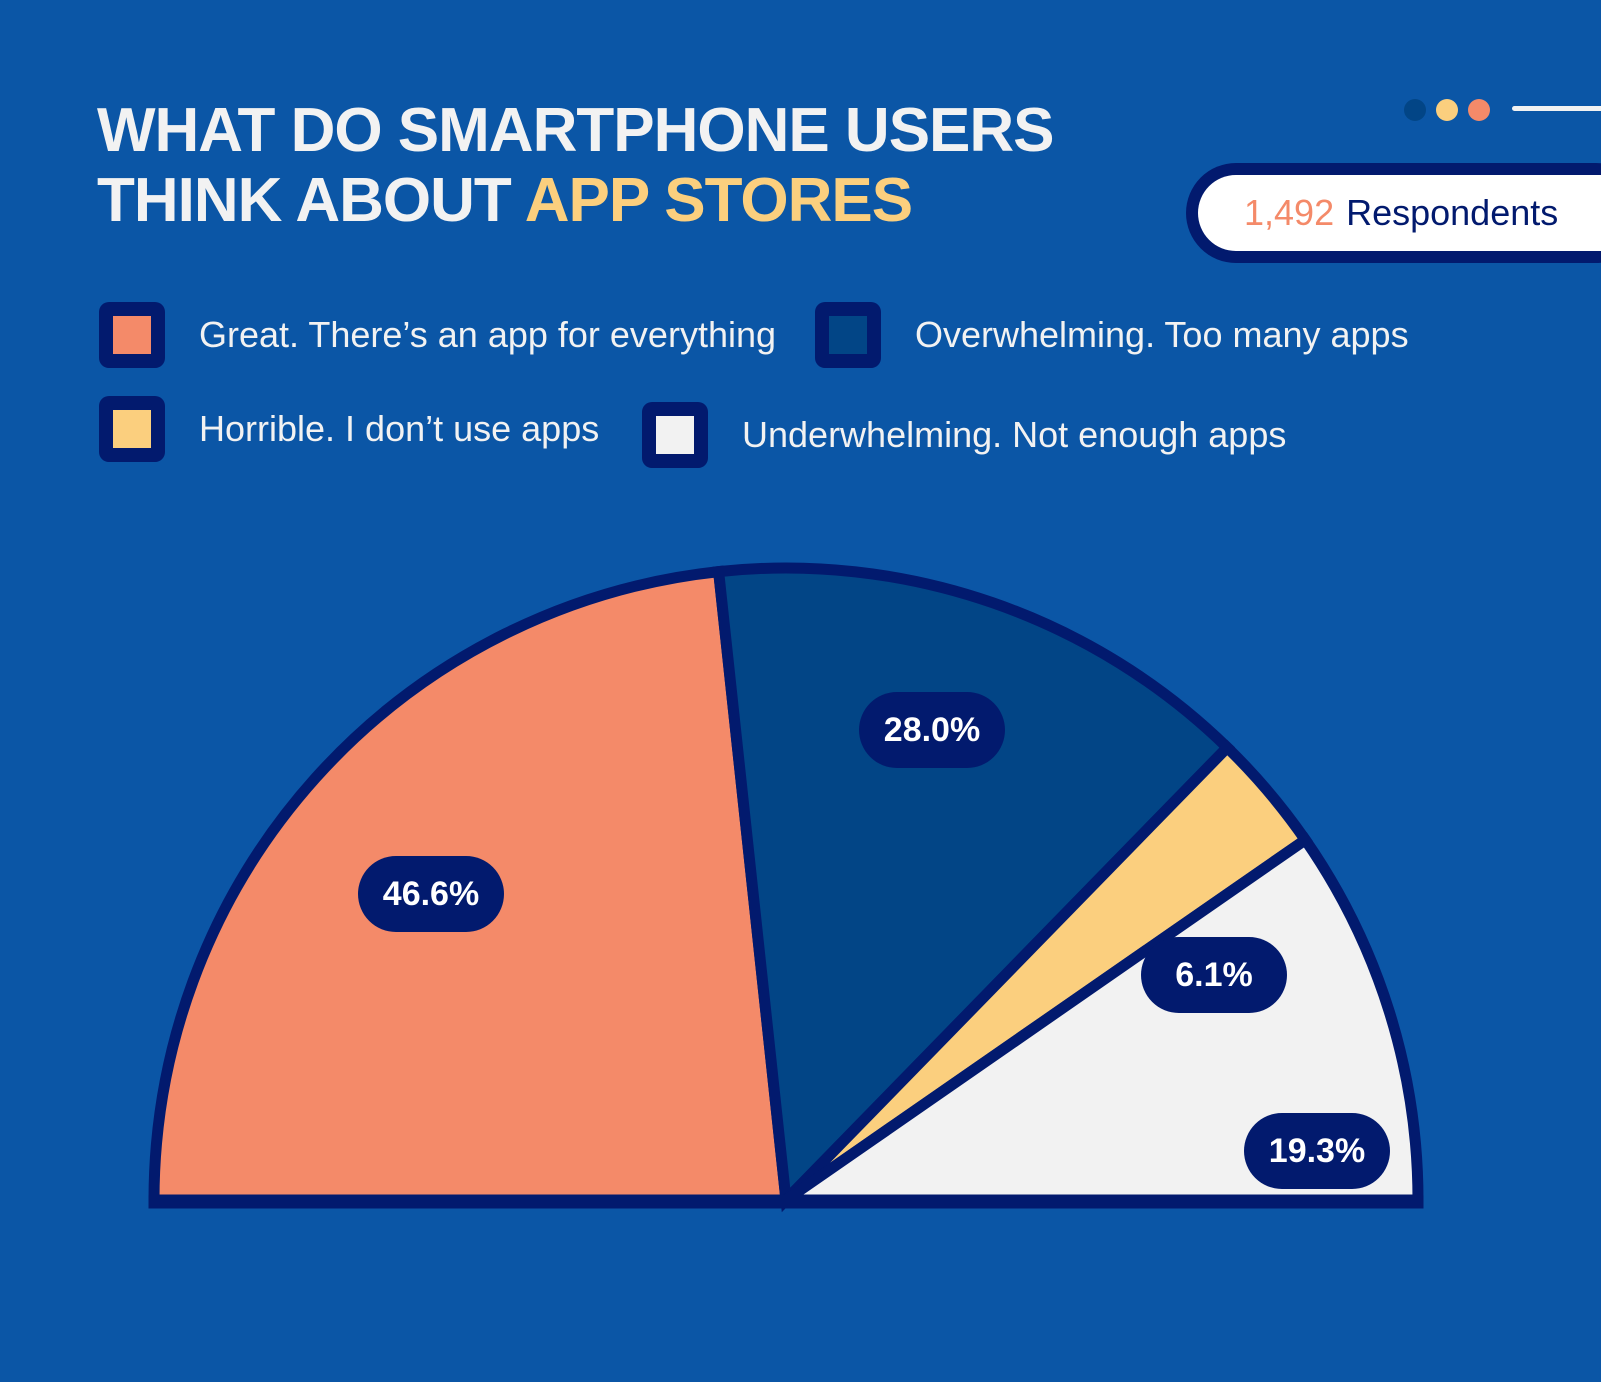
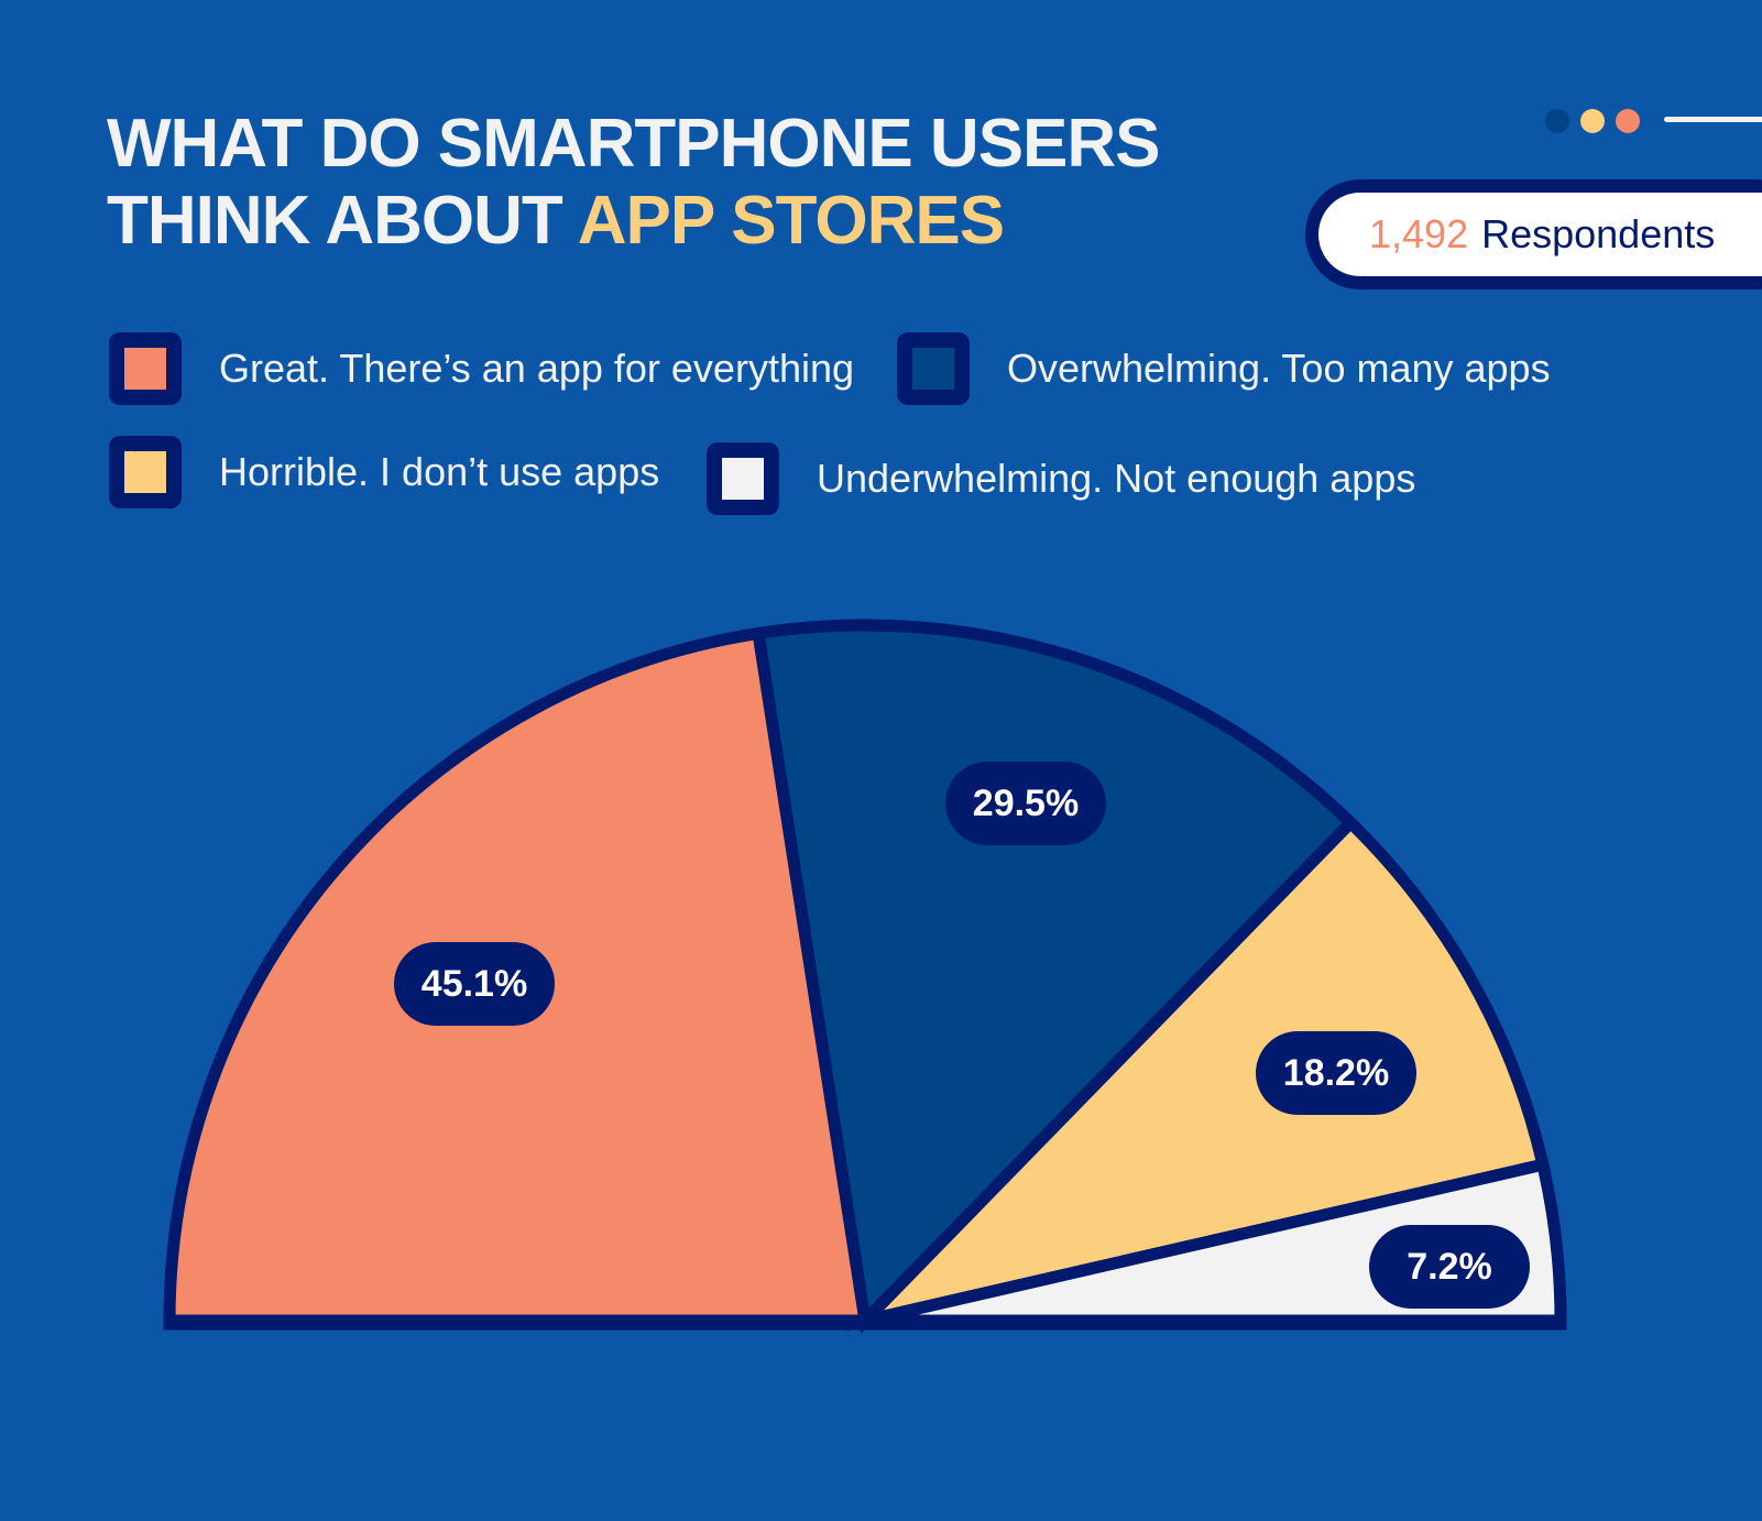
Great. There’s an app for everything: 46.6% -> 45.1%
Overwhelming. Too many apps: 28.0% -> 29.5%
Horrible. I don’t use apps: 6.1% -> 18.2%
Underwhelming. Not enough apps: 19.3% -> 7.2%
